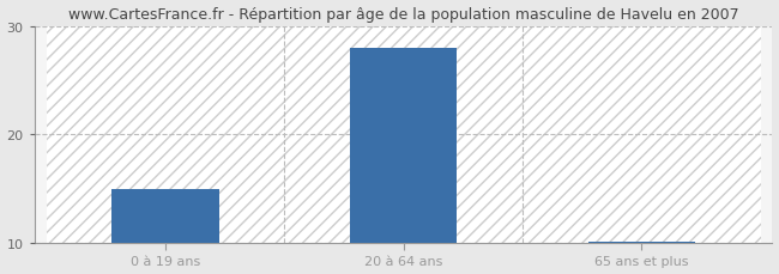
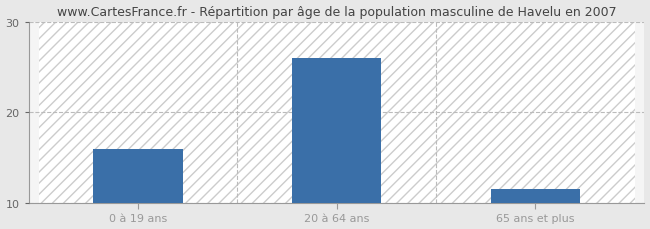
0 à 19 ans: 15.0 -> 16.0
20 à 64 ans: 28.0 -> 26.0
65 ans et plus: 10.1 -> 11.6
